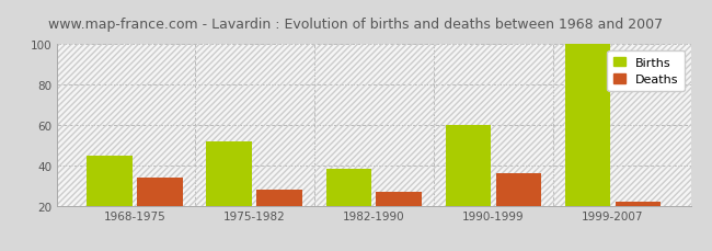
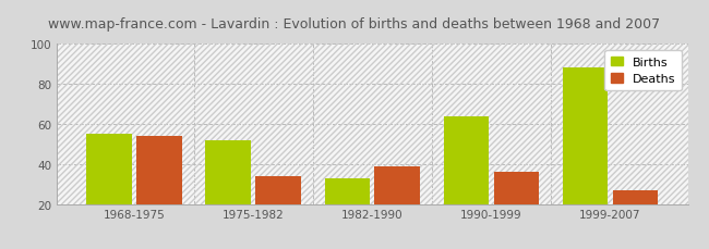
Births/1968-1975: 45 -> 55
Deaths/1968-1975: 34 -> 54
Deaths/1975-1982: 28 -> 34
Births/1982-1990: 38 -> 33
Deaths/1982-1990: 27 -> 39
Births/1990-1999: 60 -> 64
Births/1999-2007: 100 -> 88
Deaths/1999-2007: 22 -> 27
